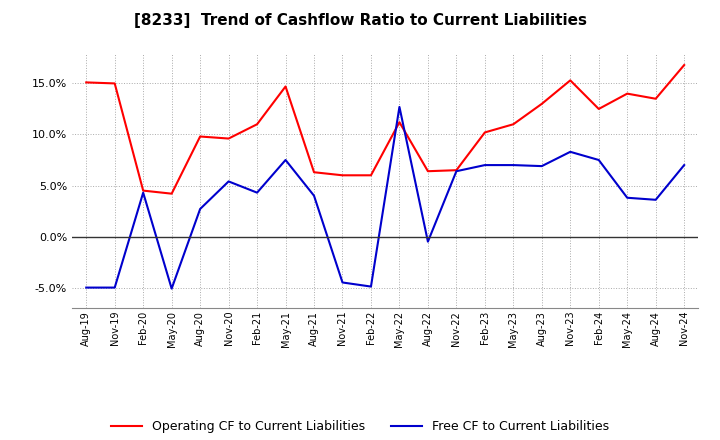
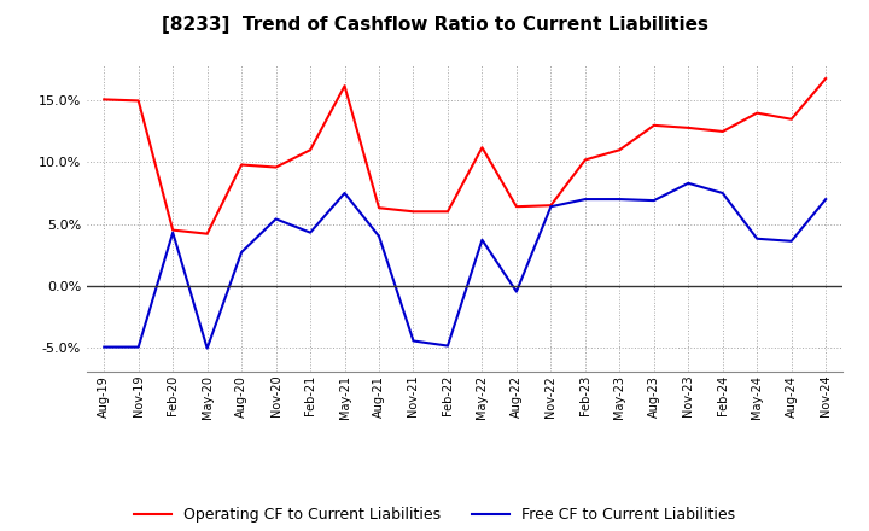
Operating CF to Current Liabilities/May-21: 14.7% -> 16.2%
Free CF to Current Liabilities/May-22: 12.7% -> 3.7%
Operating CF to Current Liabilities/Nov-23: 15.3% -> 12.8%
